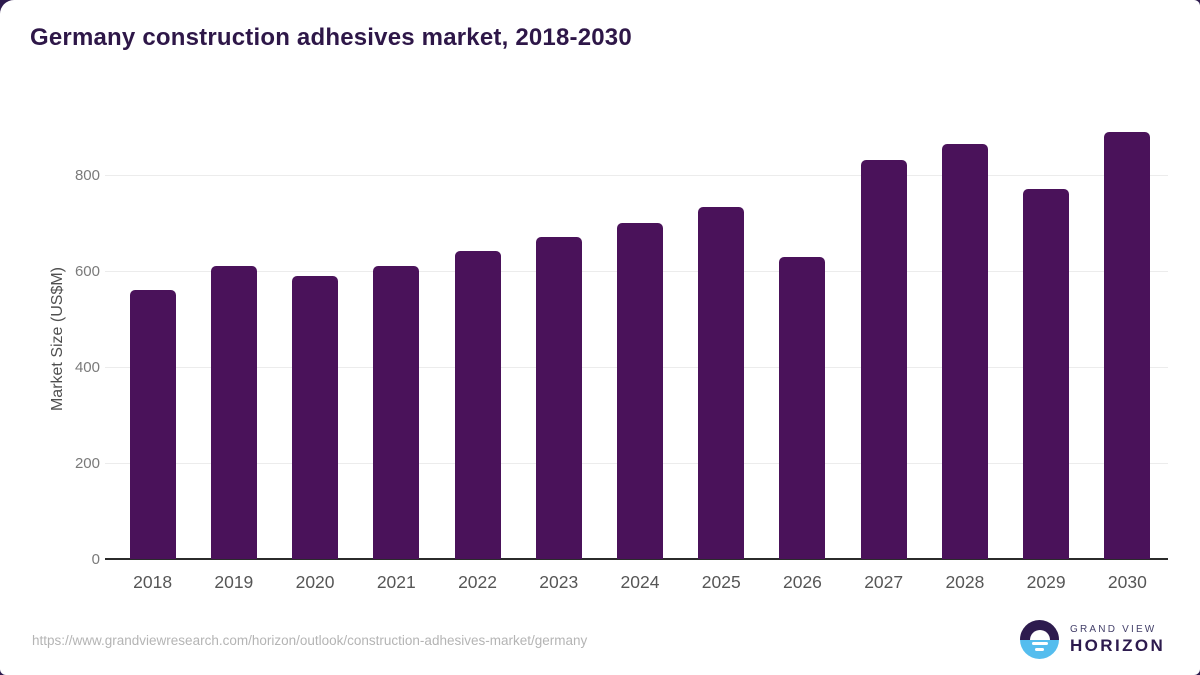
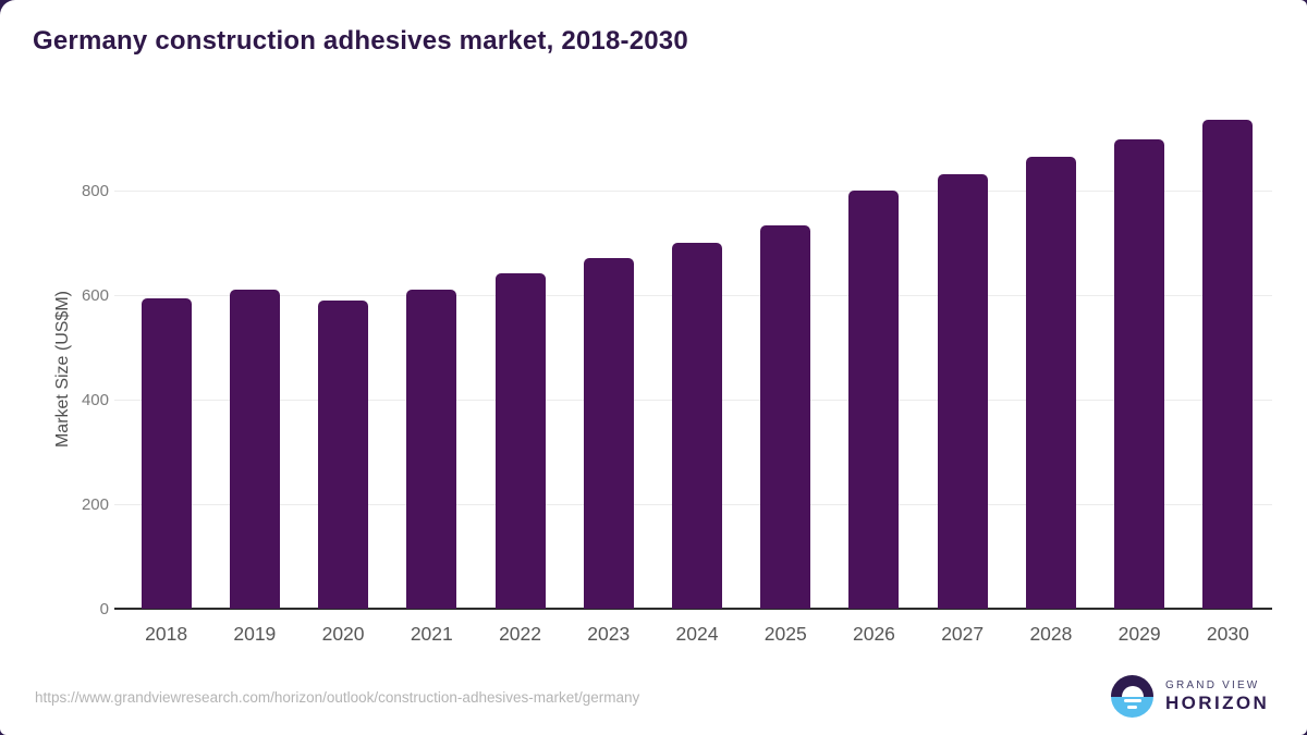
2018: 560 -> 590
2026: 630 -> 800
2029: 770 -> 900
2030: 890 -> 940
